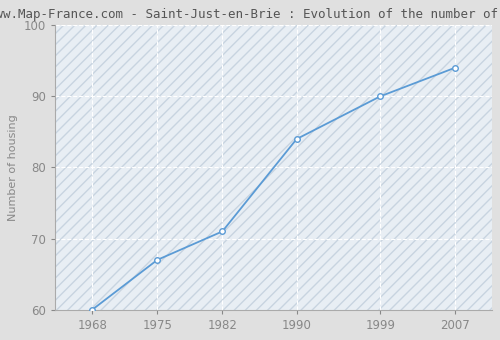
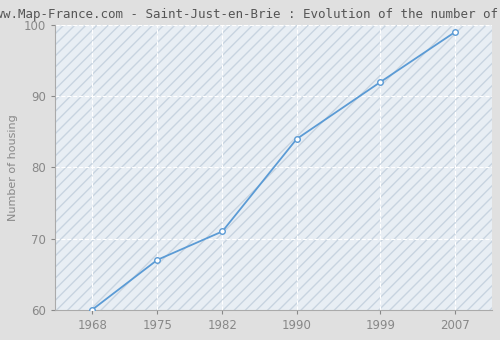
1999: 90 -> 92
2007: 94 -> 99
